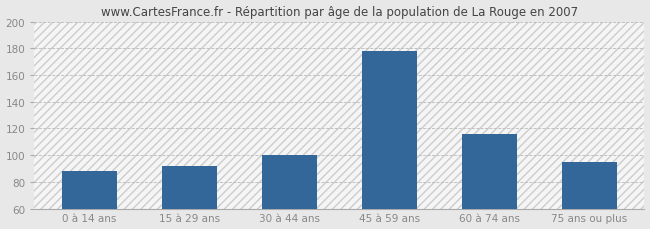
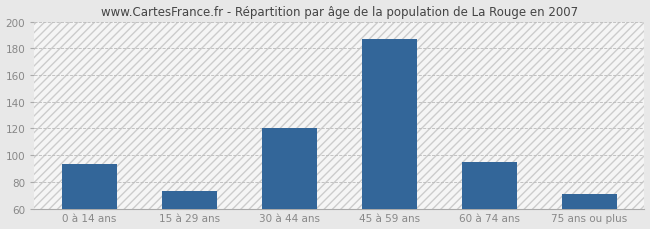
0 à 14 ans: 88 -> 93
15 à 29 ans: 92 -> 73
30 à 44 ans: 100 -> 120
45 à 59 ans: 178 -> 187
60 à 74 ans: 116 -> 95
75 ans ou plus: 95 -> 71
